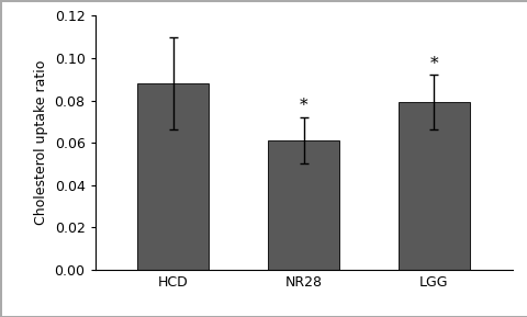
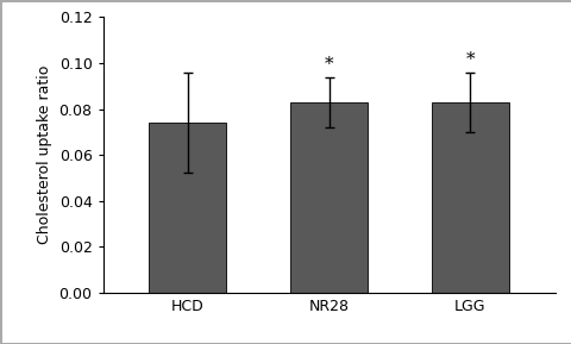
HCD: 0.088 -> 0.074
NR28: 0.061 -> 0.083
LGG: 0.079 -> 0.083
